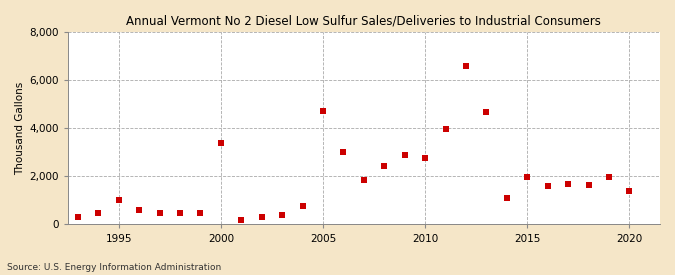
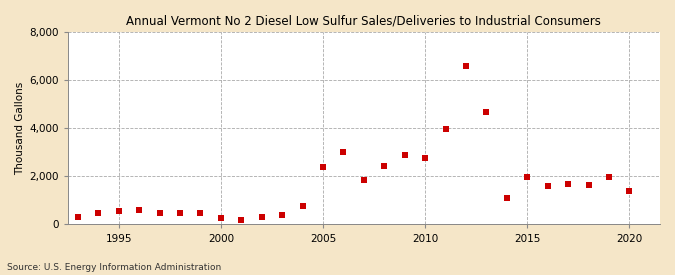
1995: 1,000 -> 540
2000: 3,400 -> 280
2005: 4,700 -> 2,380
